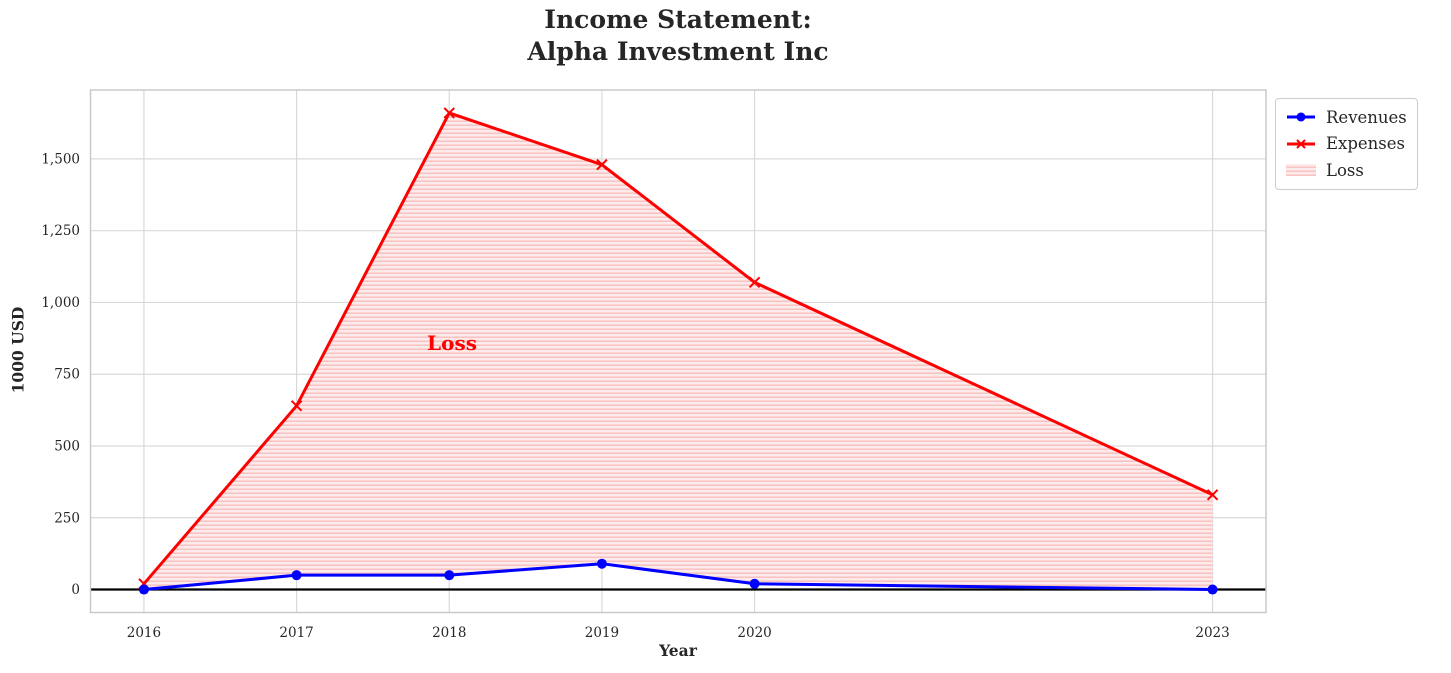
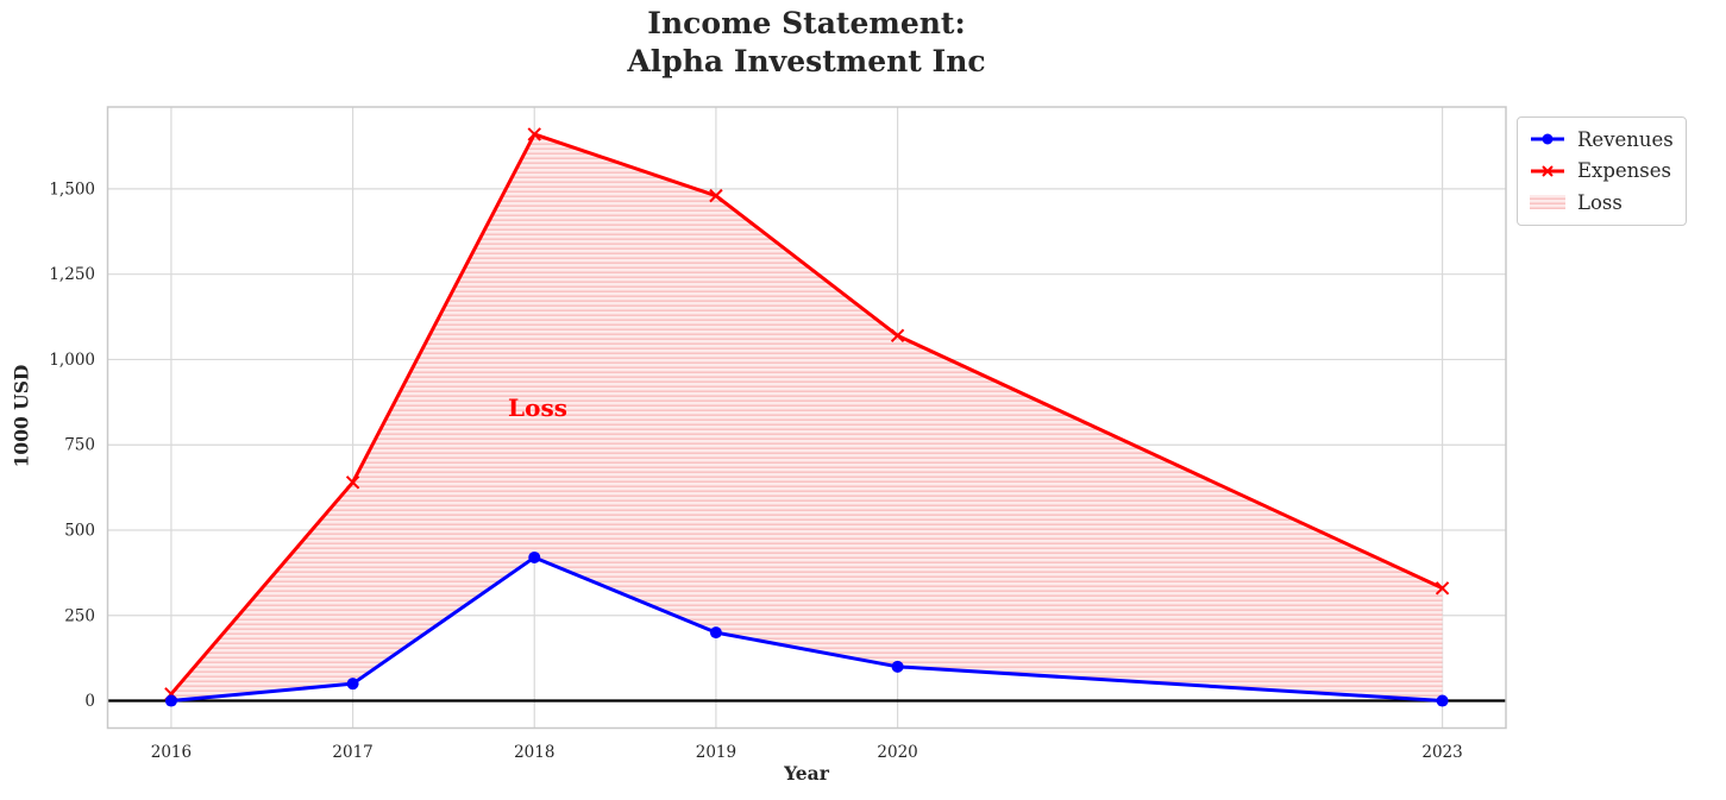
Revenues/2018: 50 -> 420
Revenues/2019: 90 -> 200
Revenues/2020: 20 -> 100
